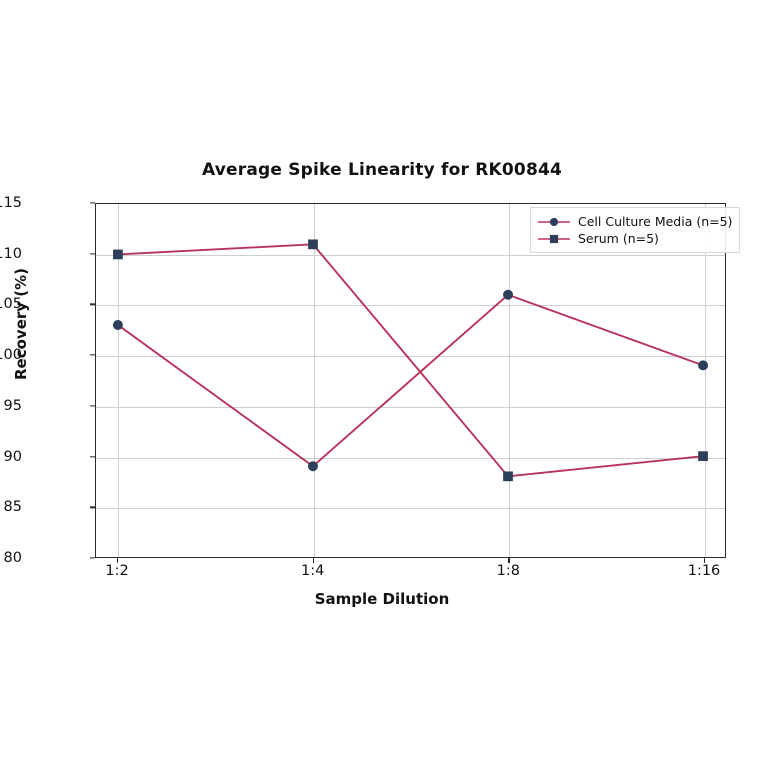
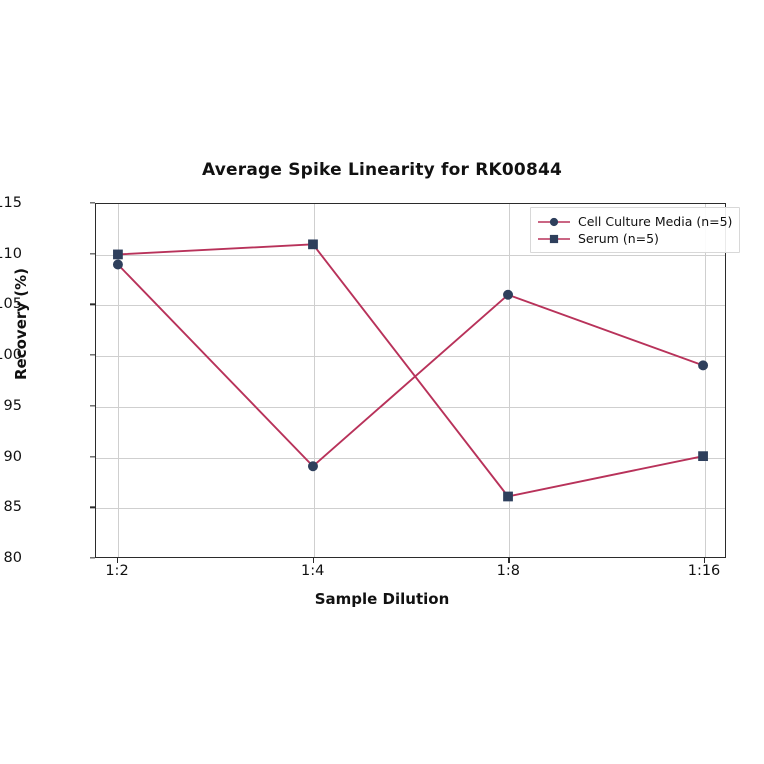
Cell Culture Media (n=5)/1:2: 103 -> 109
Serum (n=5)/1:8: 88 -> 86
